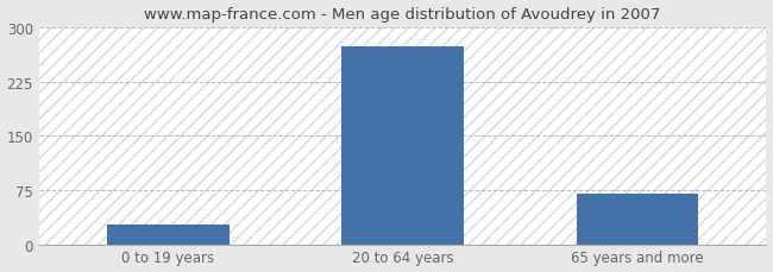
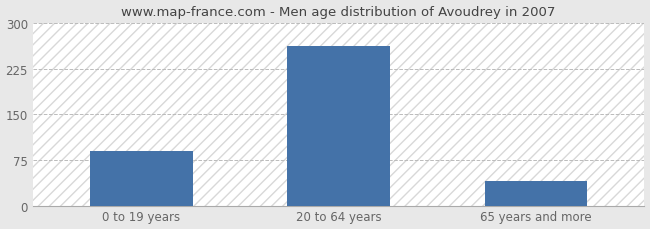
0 to 19 years: 28 -> 90
20 to 64 years: 274 -> 262
65 years and more: 70 -> 40
